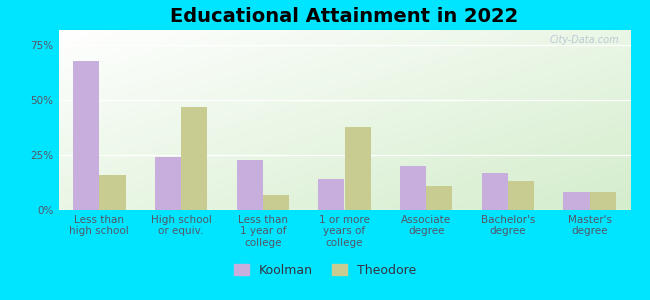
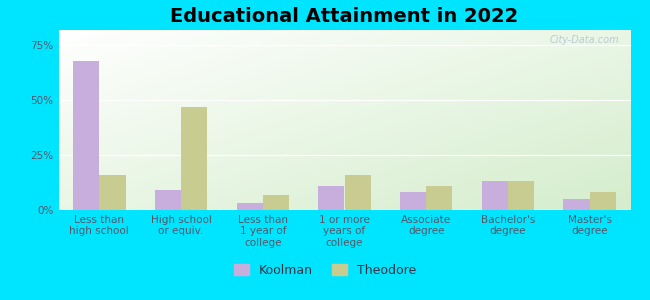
Koolman/High school or equiv.: 24% -> 9%
Koolman/Less than 1 year of college: 23% -> 3%
Koolman/1 or more years of college: 14% -> 11%
Theodore/1 or more years of college: 38% -> 16%
Koolman/Associate degree: 20% -> 8%
Koolman/Bachelor's degree: 17% -> 13%
Koolman/Master's degree: 8% -> 5%
